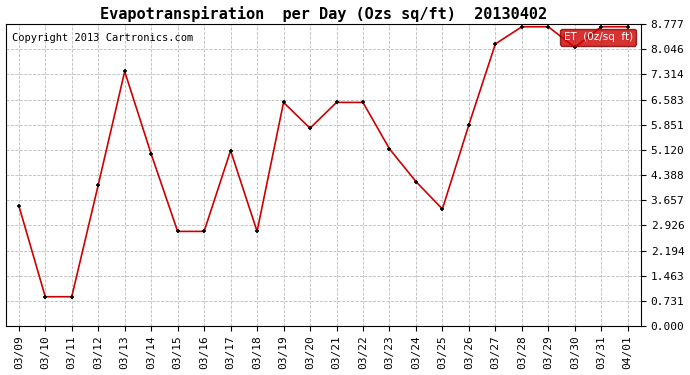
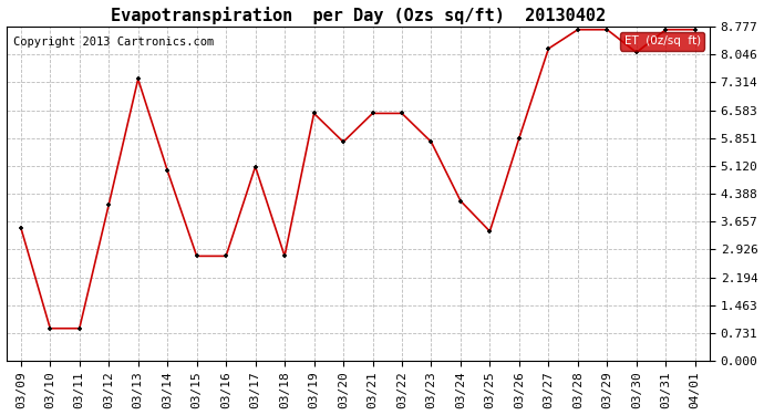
03/23: 5.15 -> 5.75
